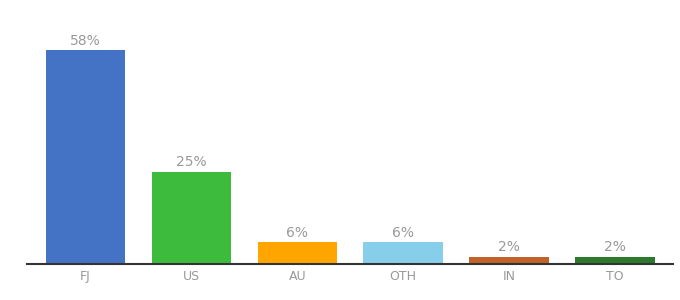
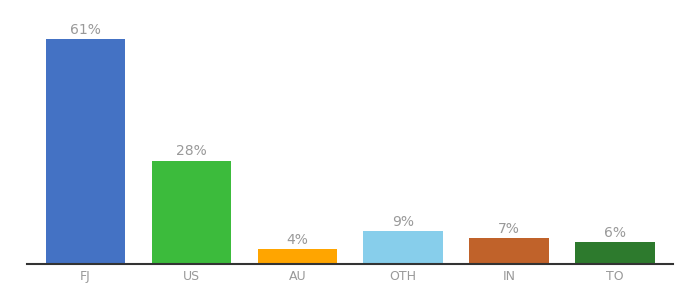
FJ: 58% -> 61%
US: 25% -> 28%
AU: 6% -> 4%
OTH: 6% -> 9%
IN: 2% -> 7%
TO: 2% -> 6%
